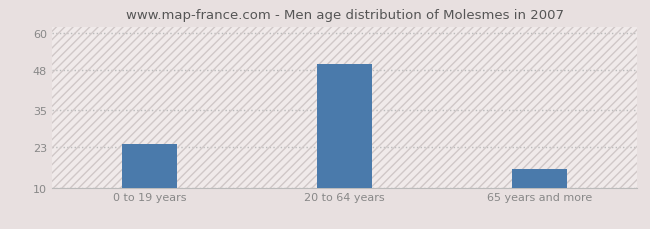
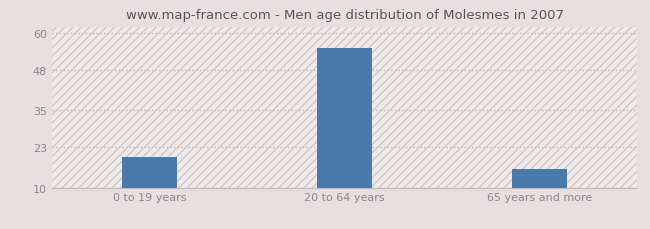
0 to 19 years: 24 -> 20
20 to 64 years: 50 -> 55
